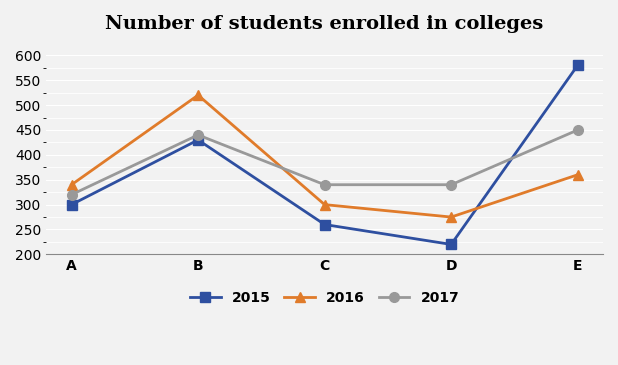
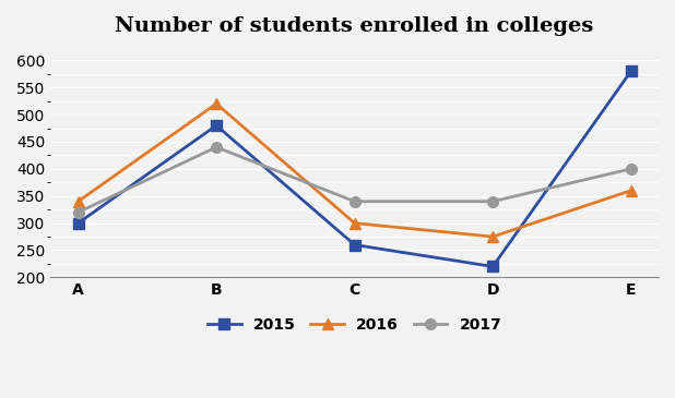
2015/B: 430 -> 480
2017/E: 450 -> 400
